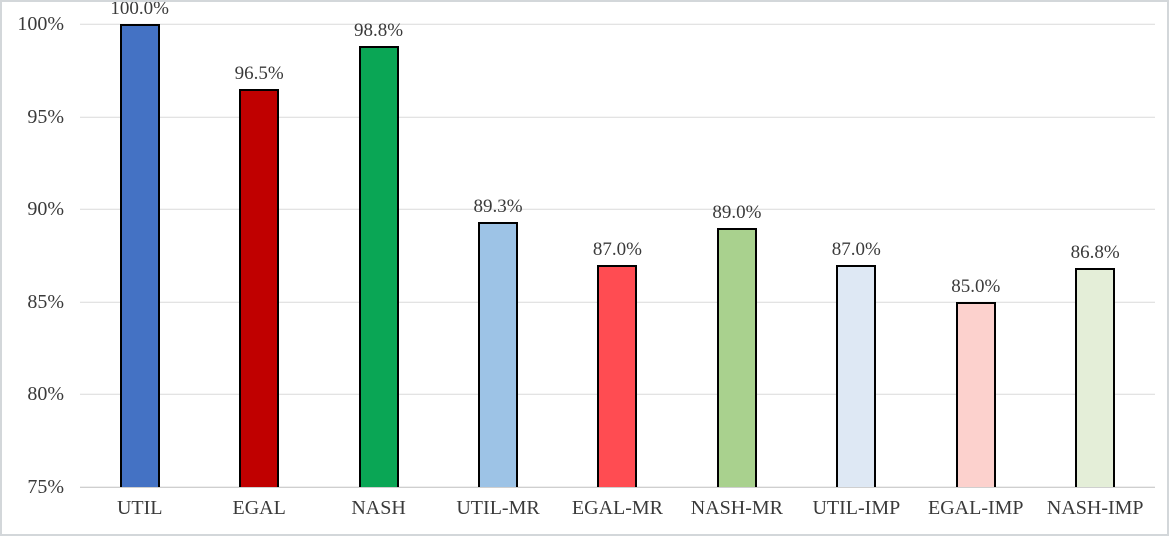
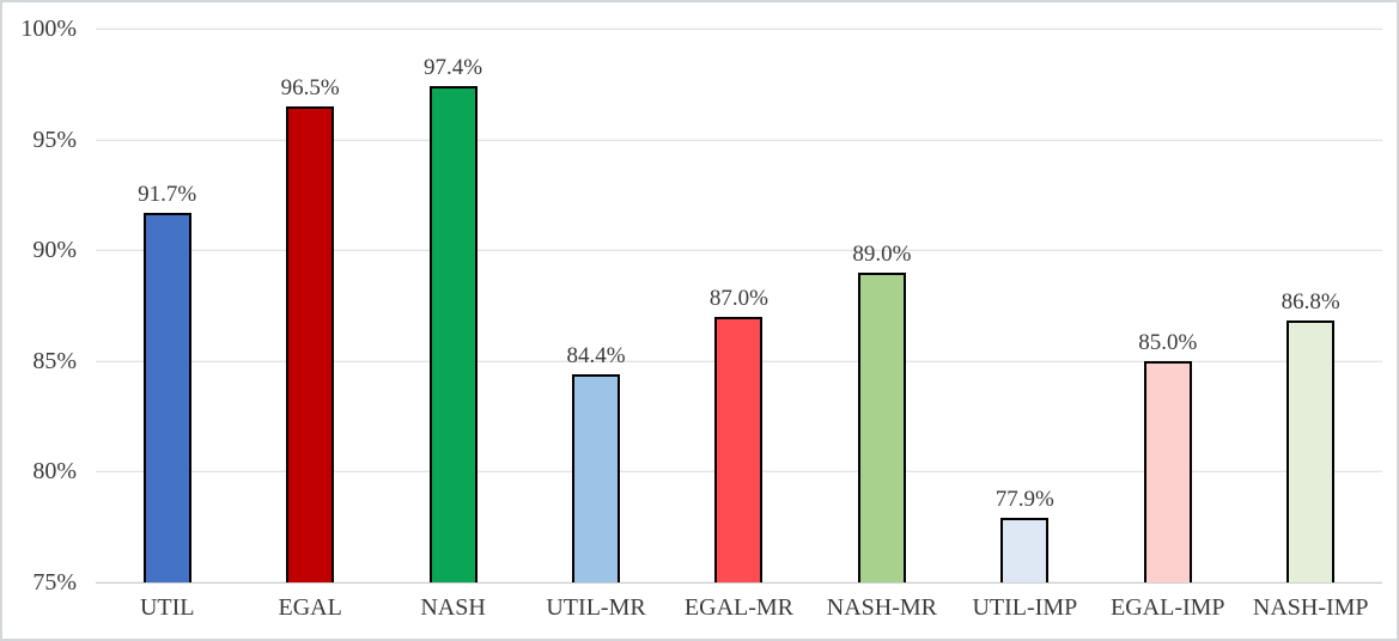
UTIL: 100.0% -> 91.7%
NASH: 98.8% -> 97.4%
UTIL-MR: 89.3% -> 84.4%
UTIL-IMP: 87.0% -> 77.9%
